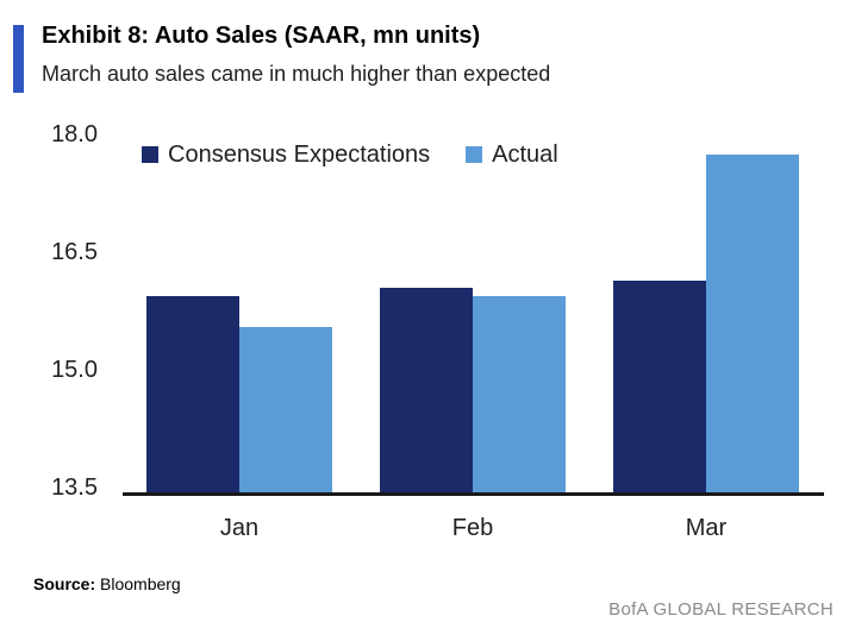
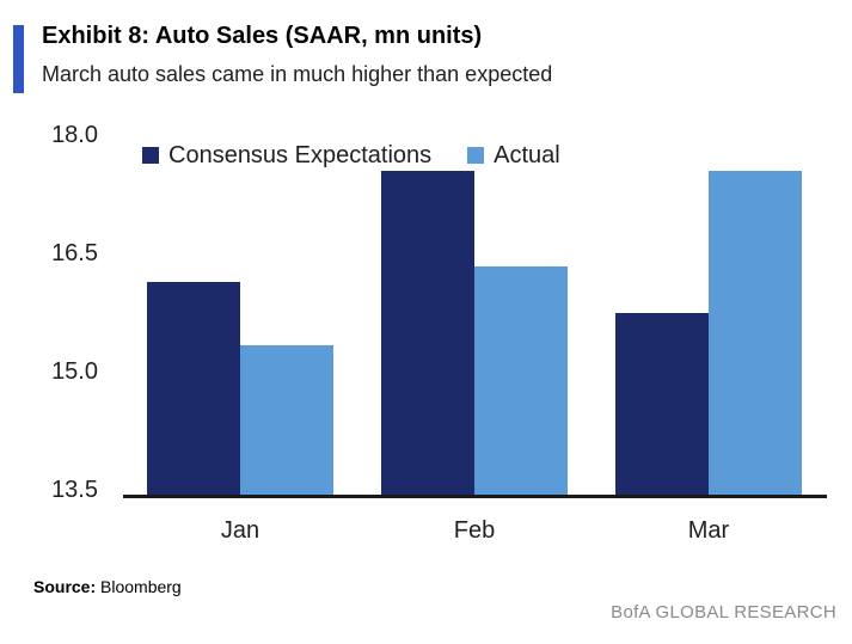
Consensus Expectations/Jan: 16.0 -> 16.2
Actual/Jan: 15.6 -> 15.4
Consensus Expectations/Feb: 16.1 -> 17.6
Actual/Feb: 16.0 -> 16.4
Consensus Expectations/Mar: 16.2 -> 15.8
Actual/Mar: 17.8 -> 17.6
